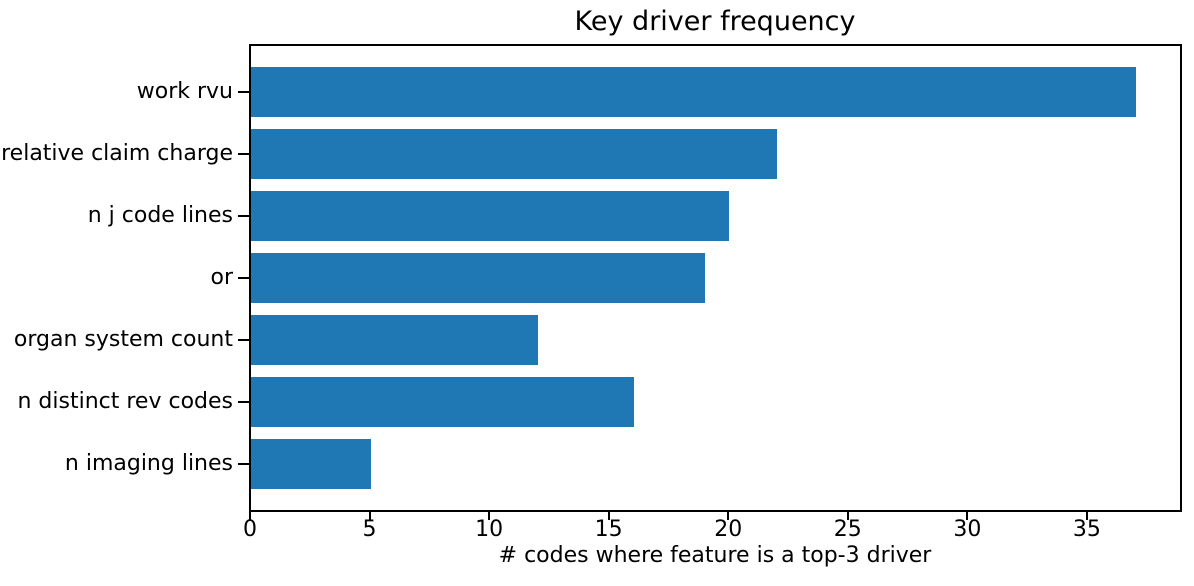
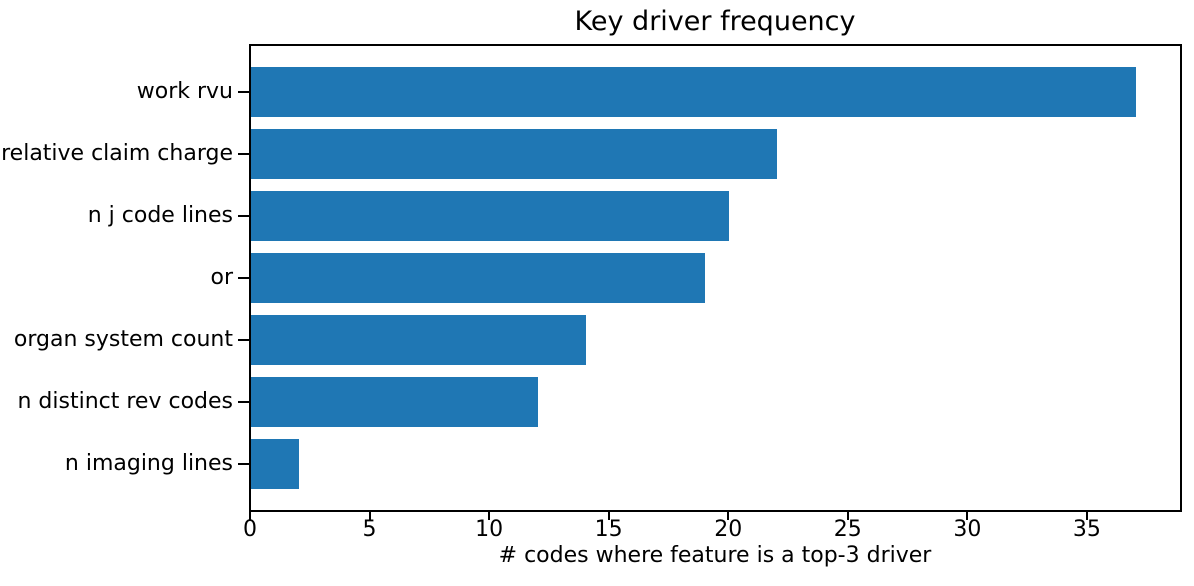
organ system count: 12 -> 14
n distinct rev codes: 16 -> 12
n imaging lines: 5 -> 2
